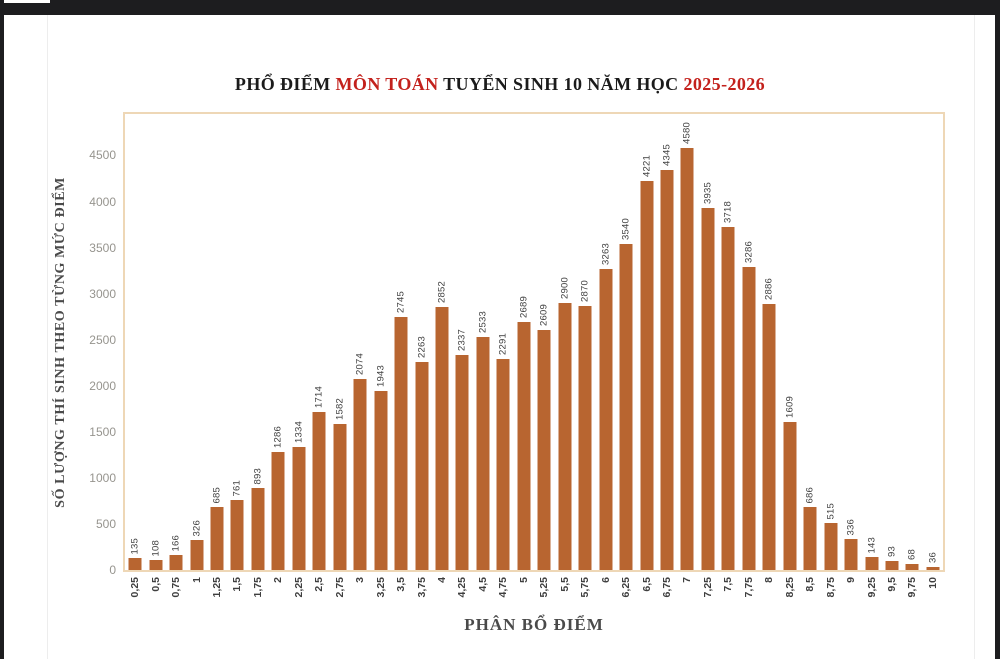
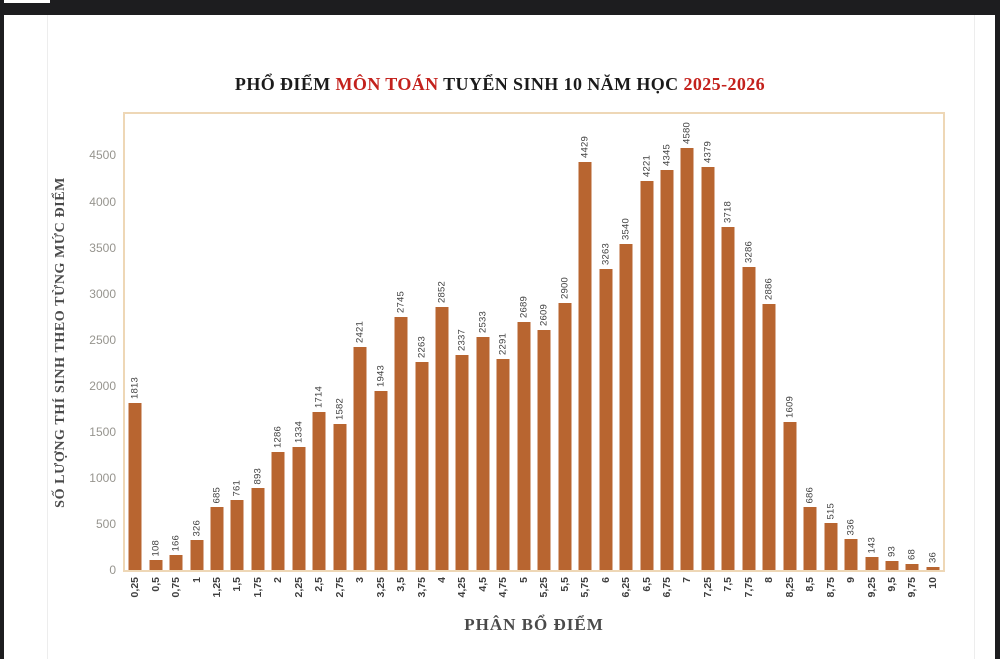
0,25: 135 -> 1813
3: 2074 -> 2421
5,75: 2870 -> 4429
7,25: 3935 -> 4379
